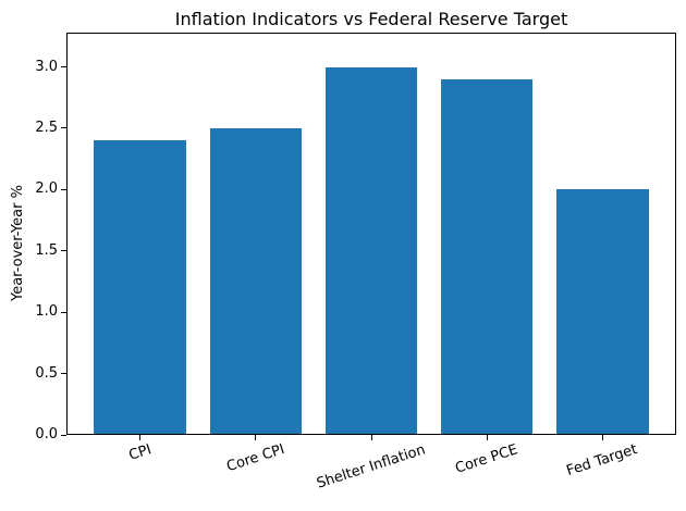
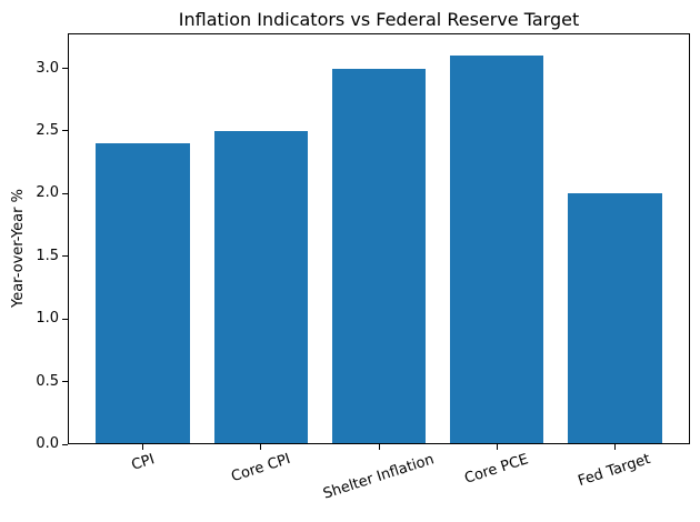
Core PCE: 2.9 -> 3.1
